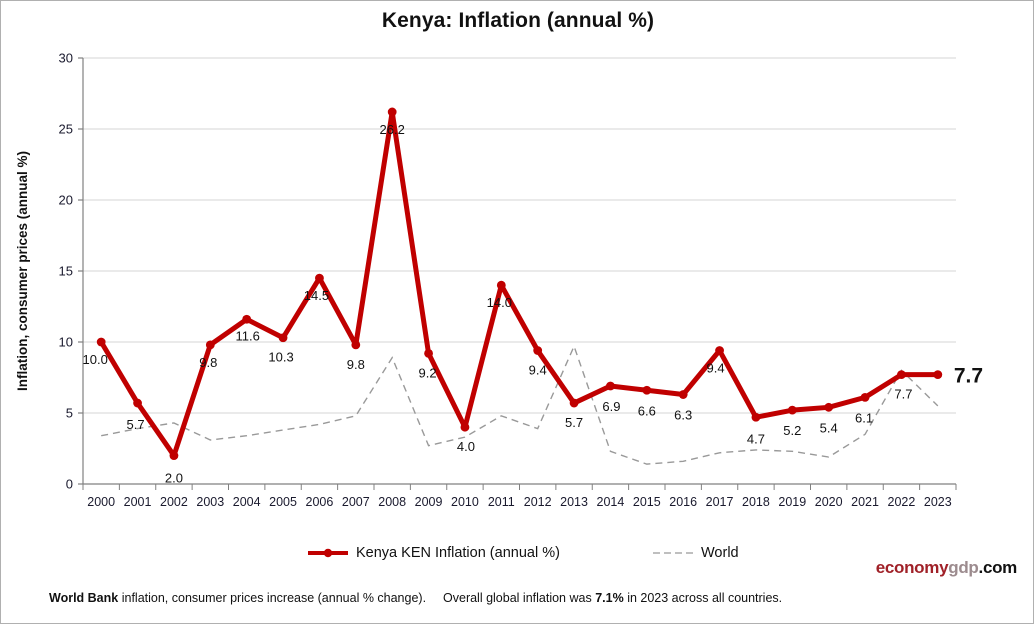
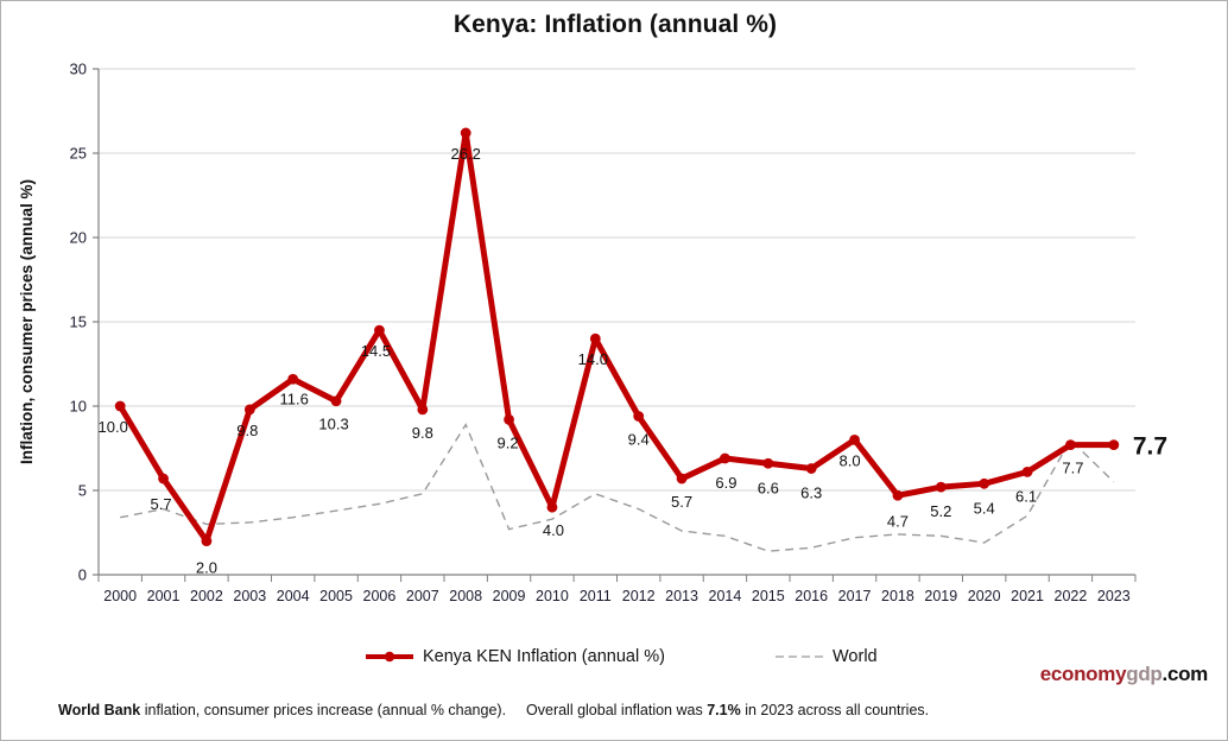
World/2002: 4.3 -> 3.0
World/2013: 9.7 -> 2.6
Kenya KEN Inflation (annual %)/2017: 9.4 -> 8.0
